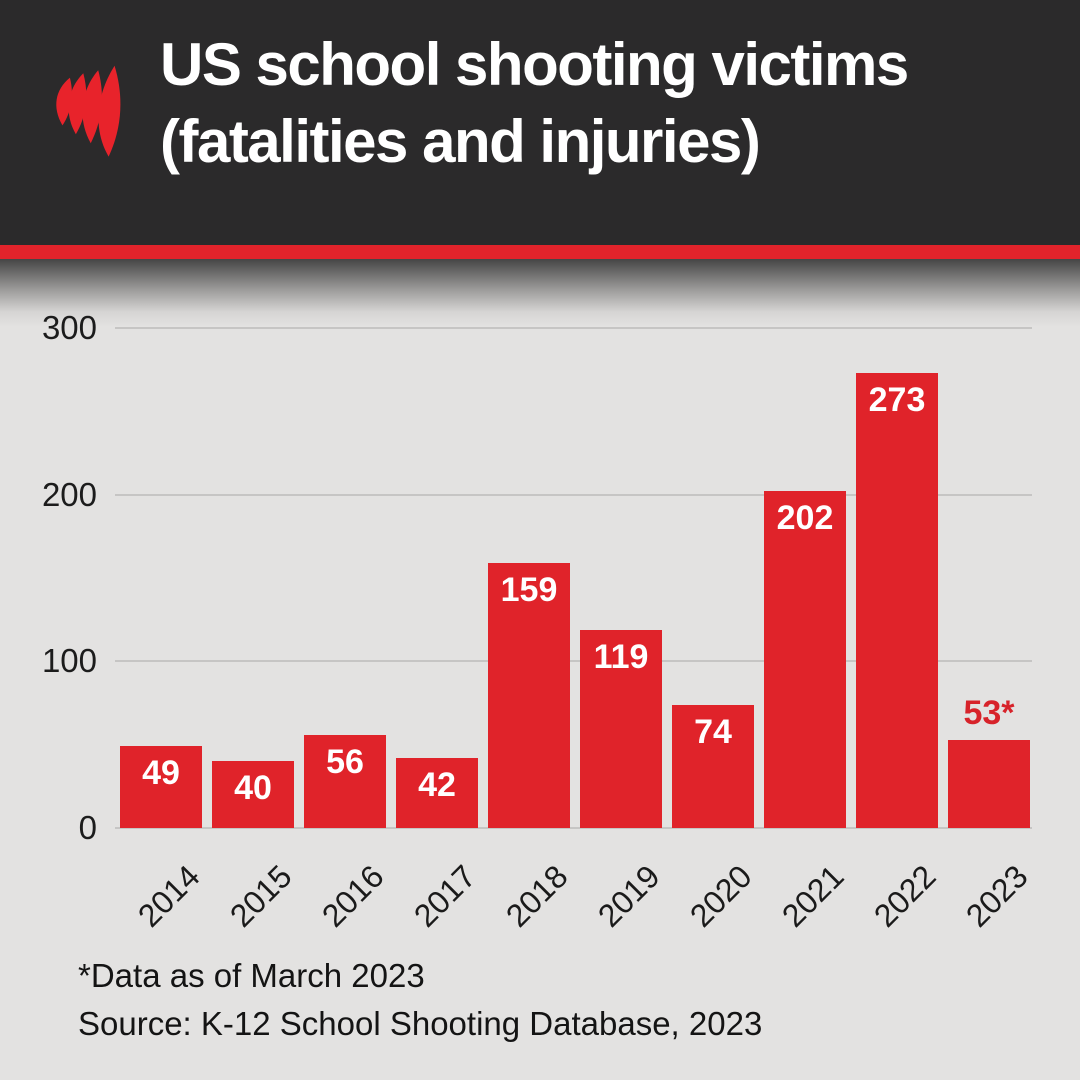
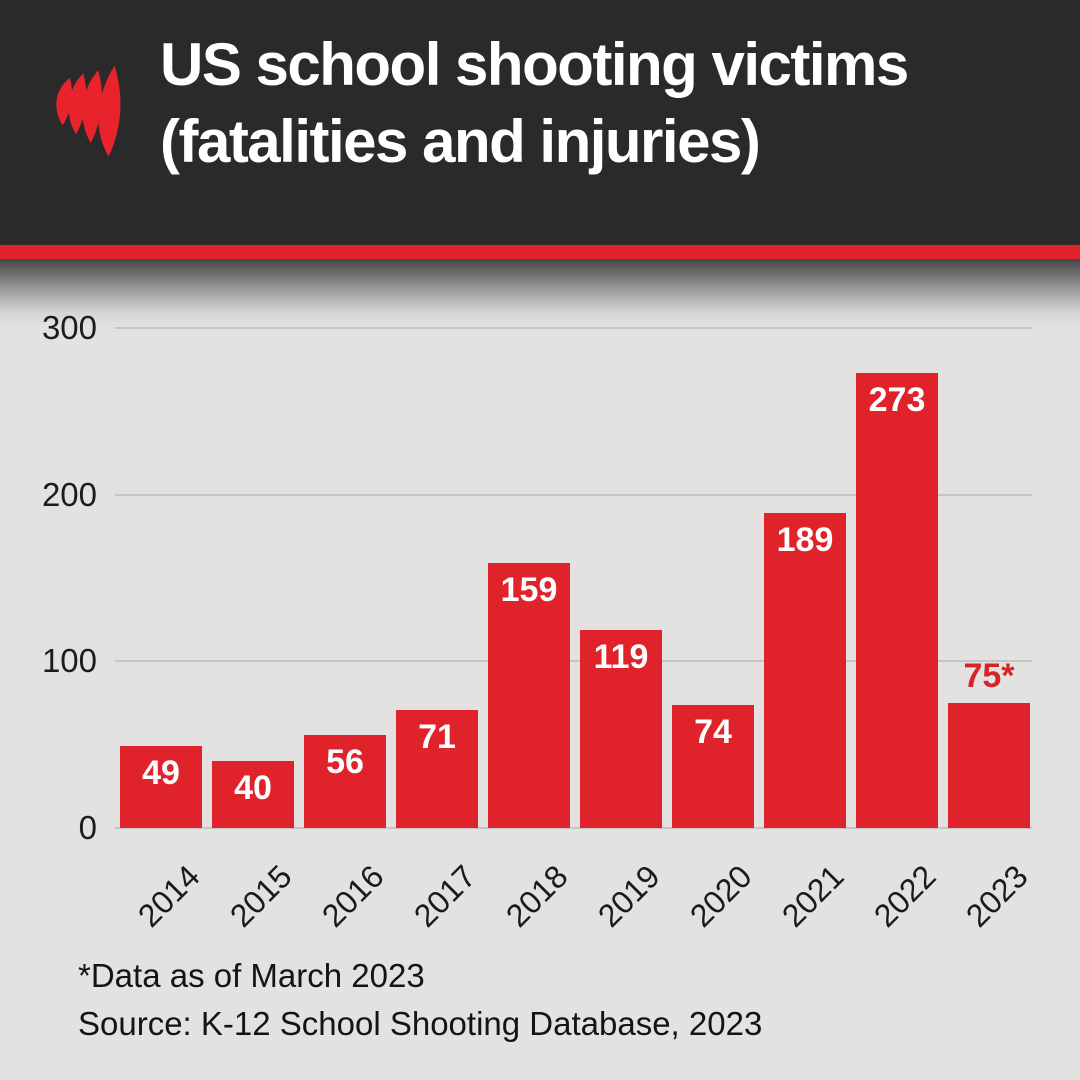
2017: 42 -> 71
2021: 202 -> 189
2023: 53 -> 75
